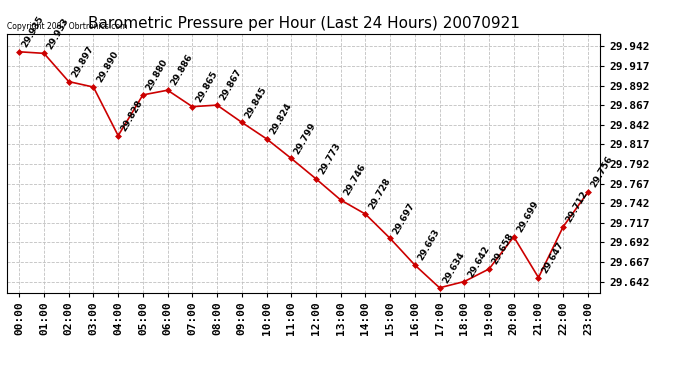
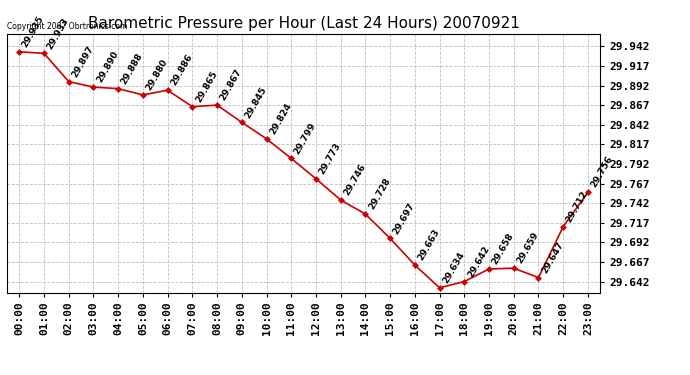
04:00: 29.828 -> 29.888
20:00: 29.699 -> 29.659
